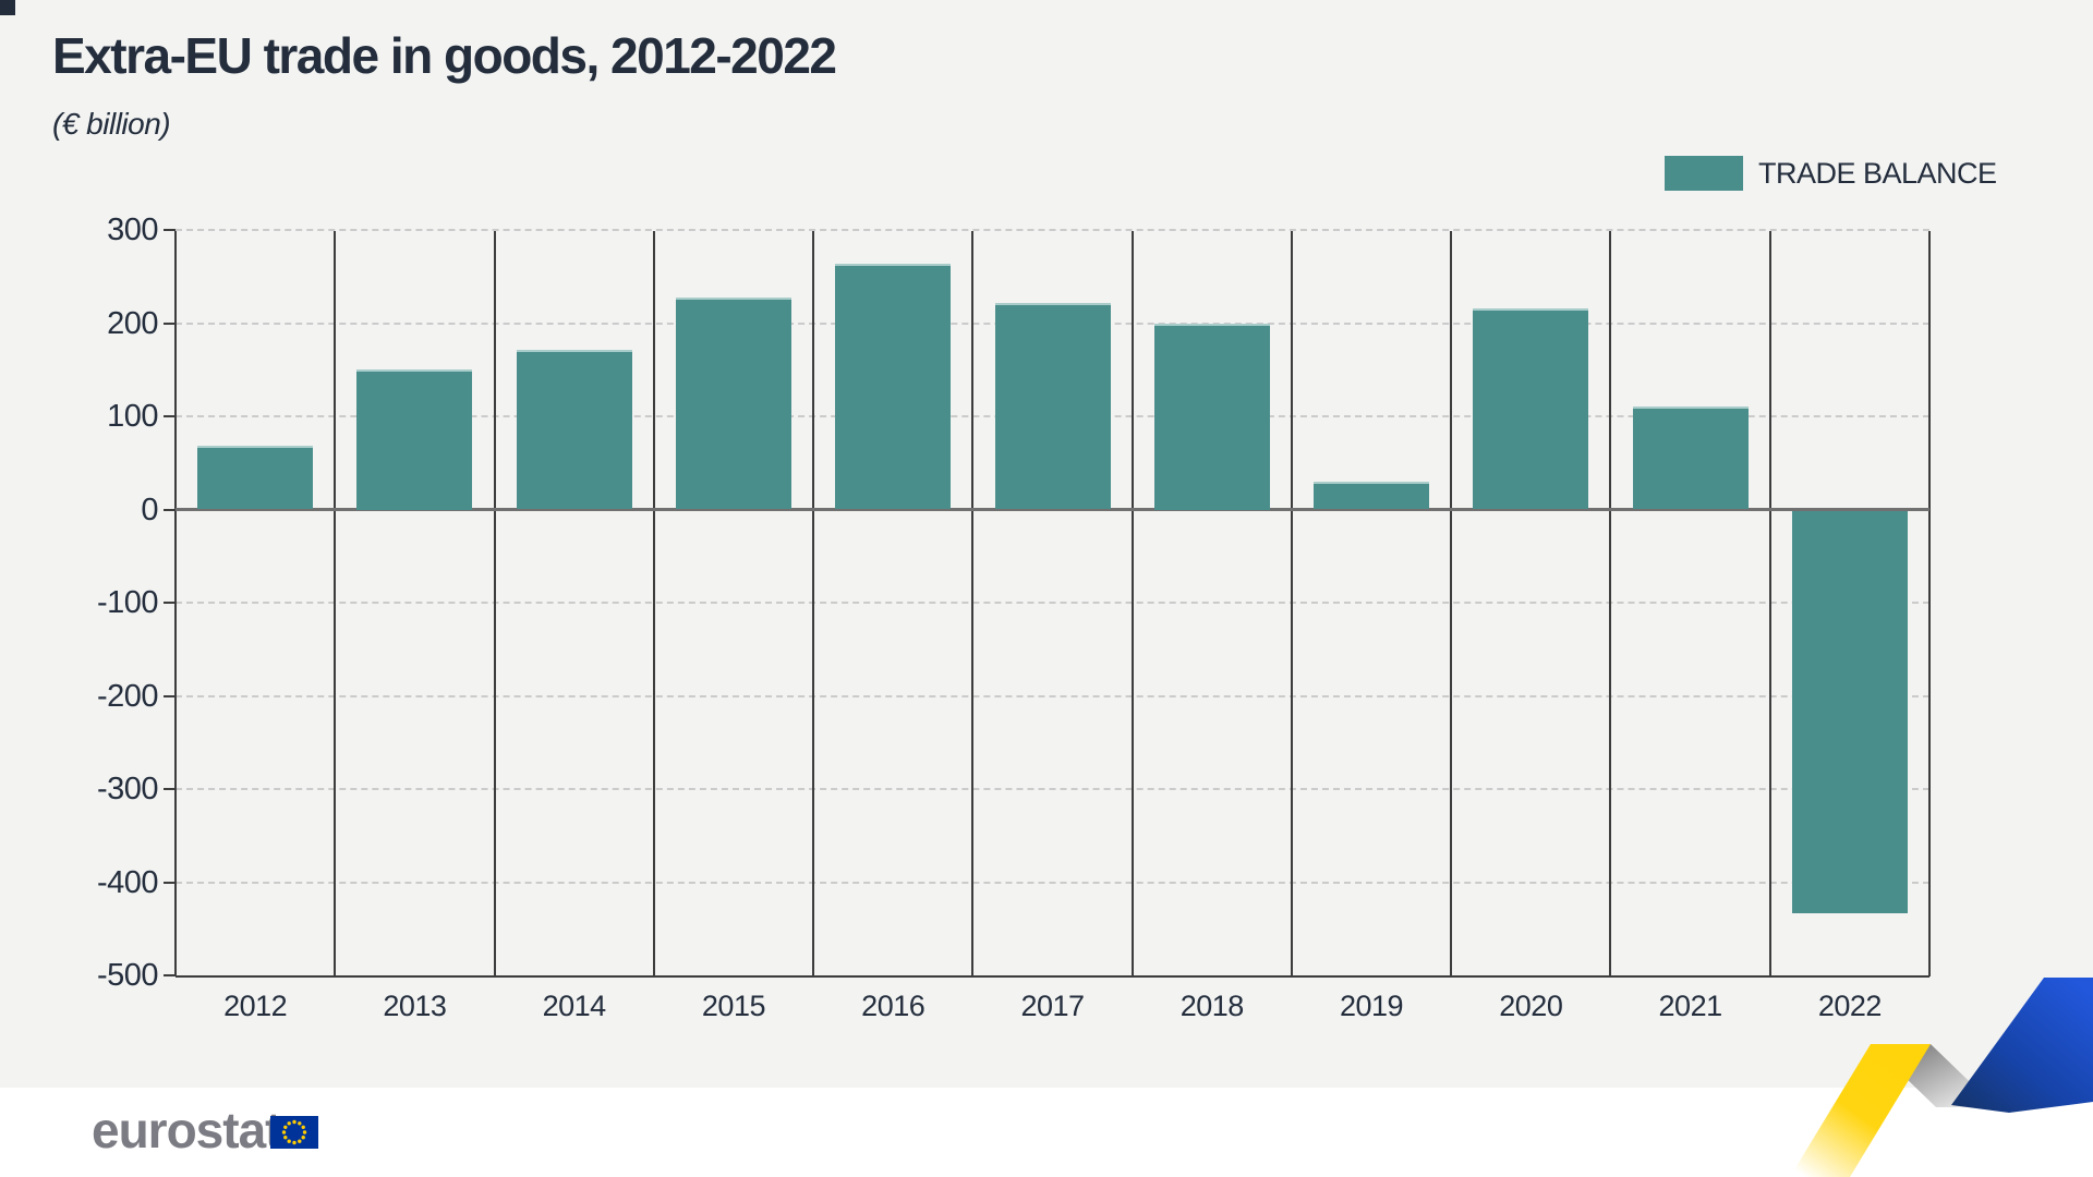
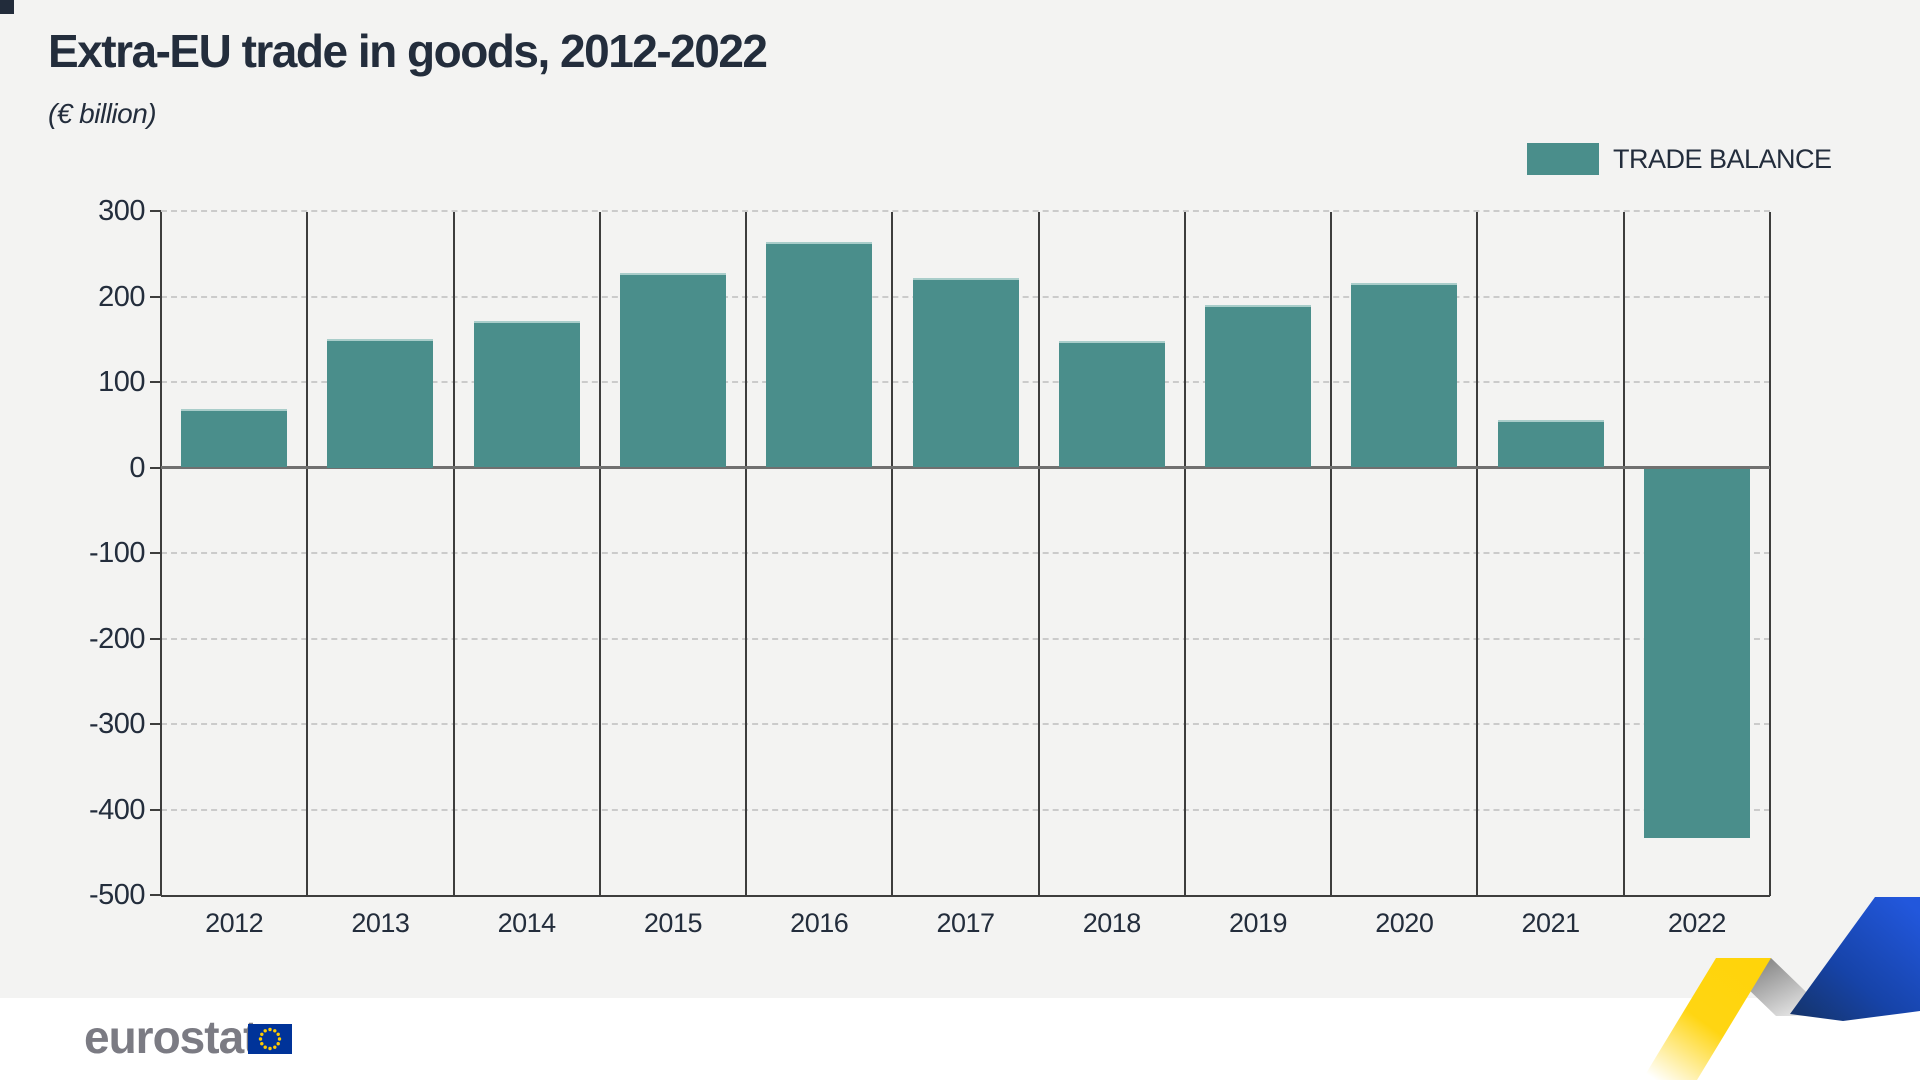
2018: 200 -> 150
2019: 30 -> 190
2021: 110 -> 60
